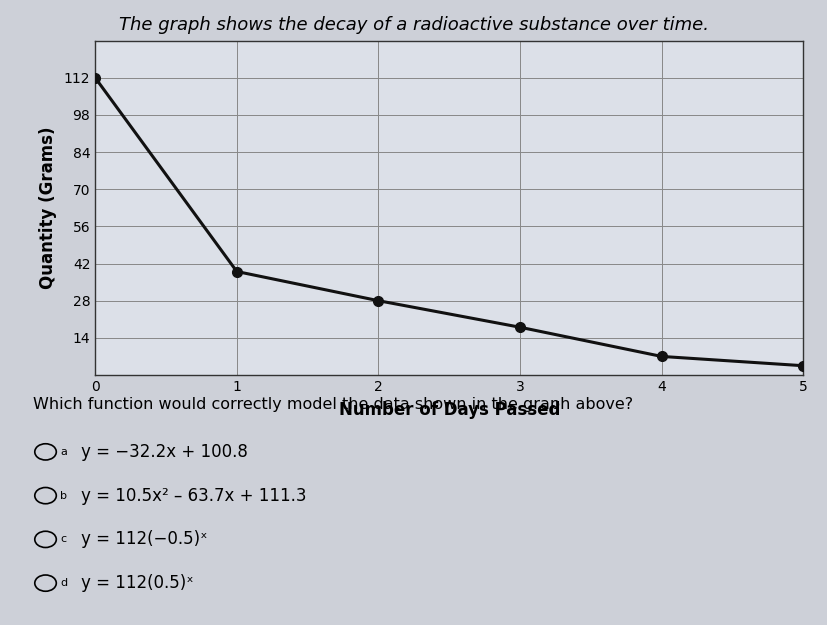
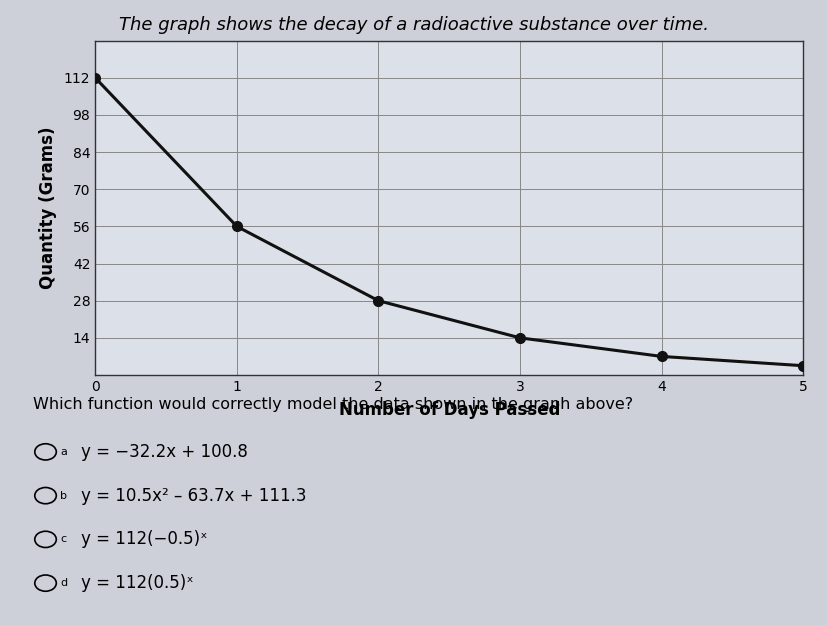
1: 39.0 -> 56.0
3: 18.0 -> 14.0
